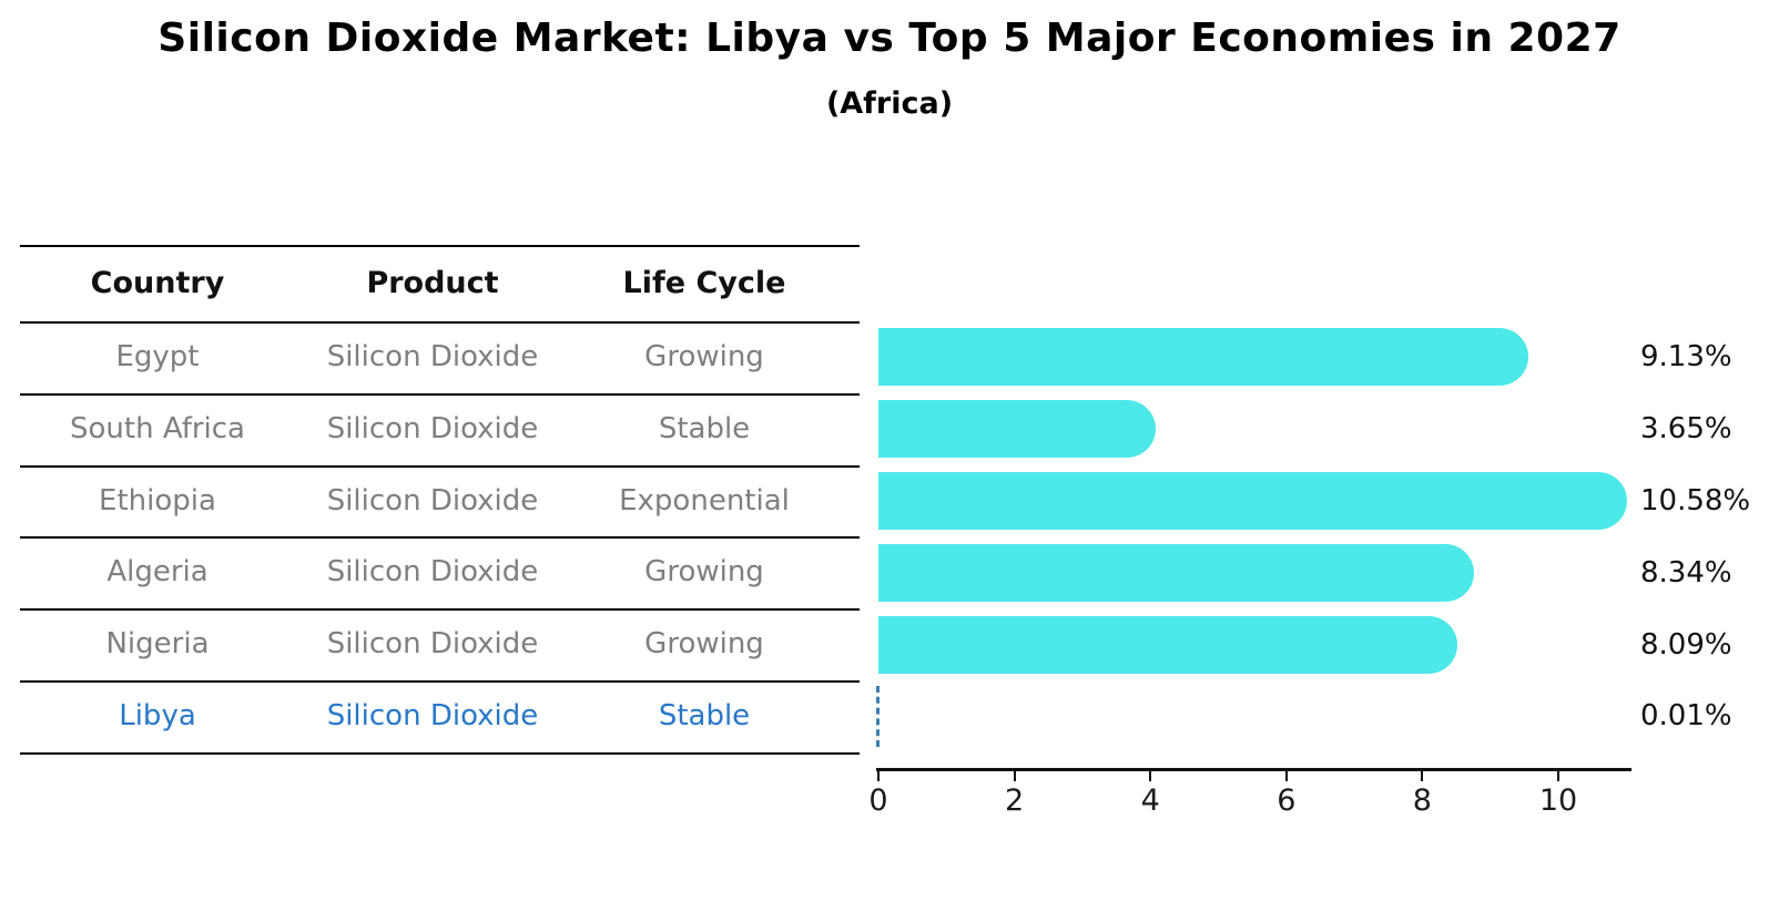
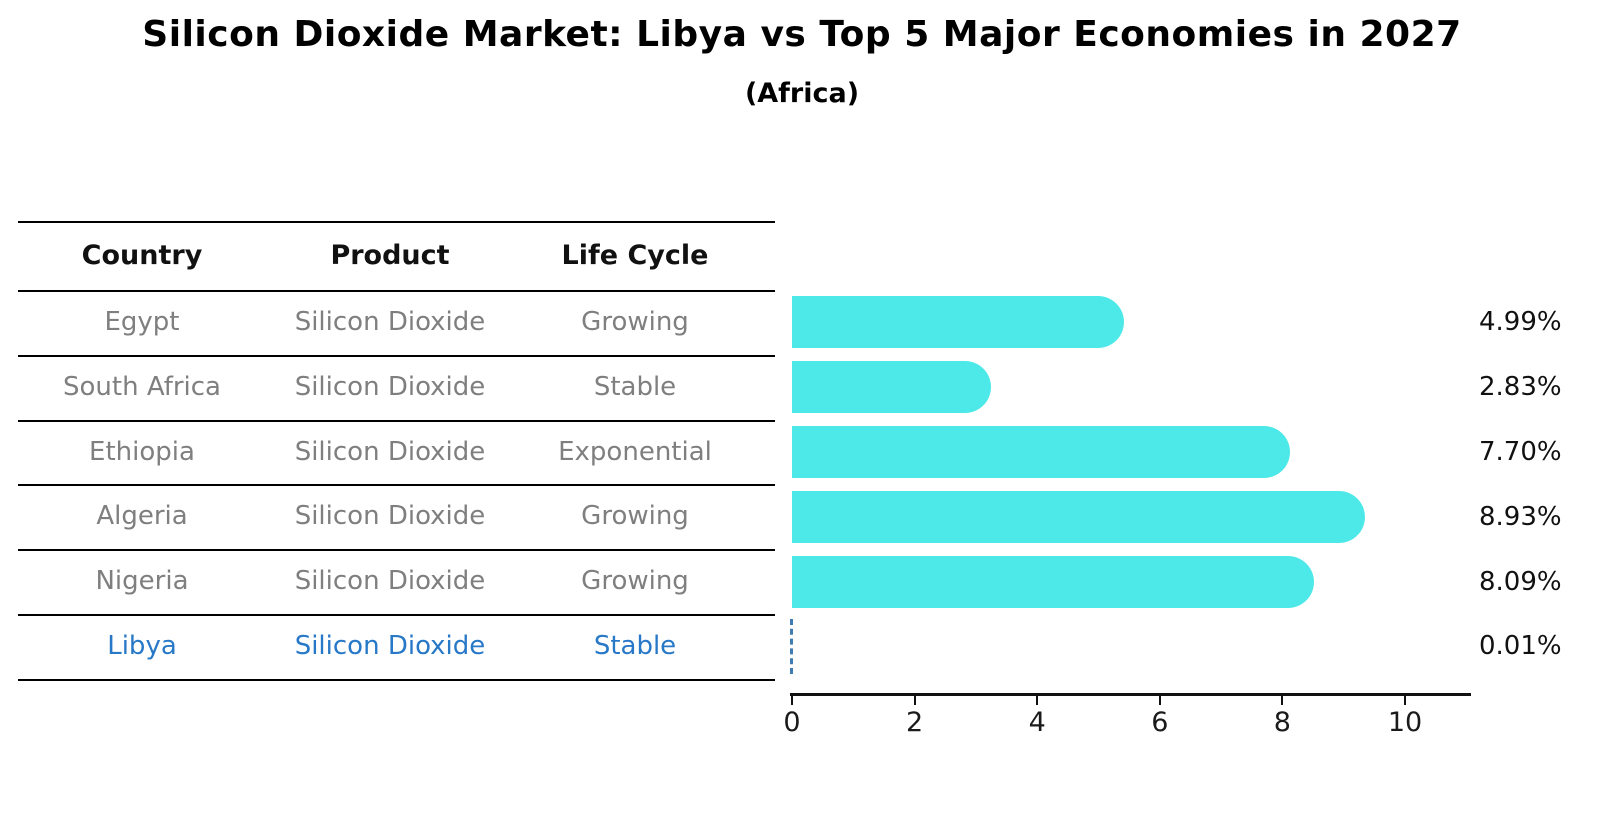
Egypt: 9.13% -> 4.99%
South Africa: 3.65% -> 2.83%
Ethiopia: 10.58% -> 7.70%
Algeria: 8.34% -> 8.93%
